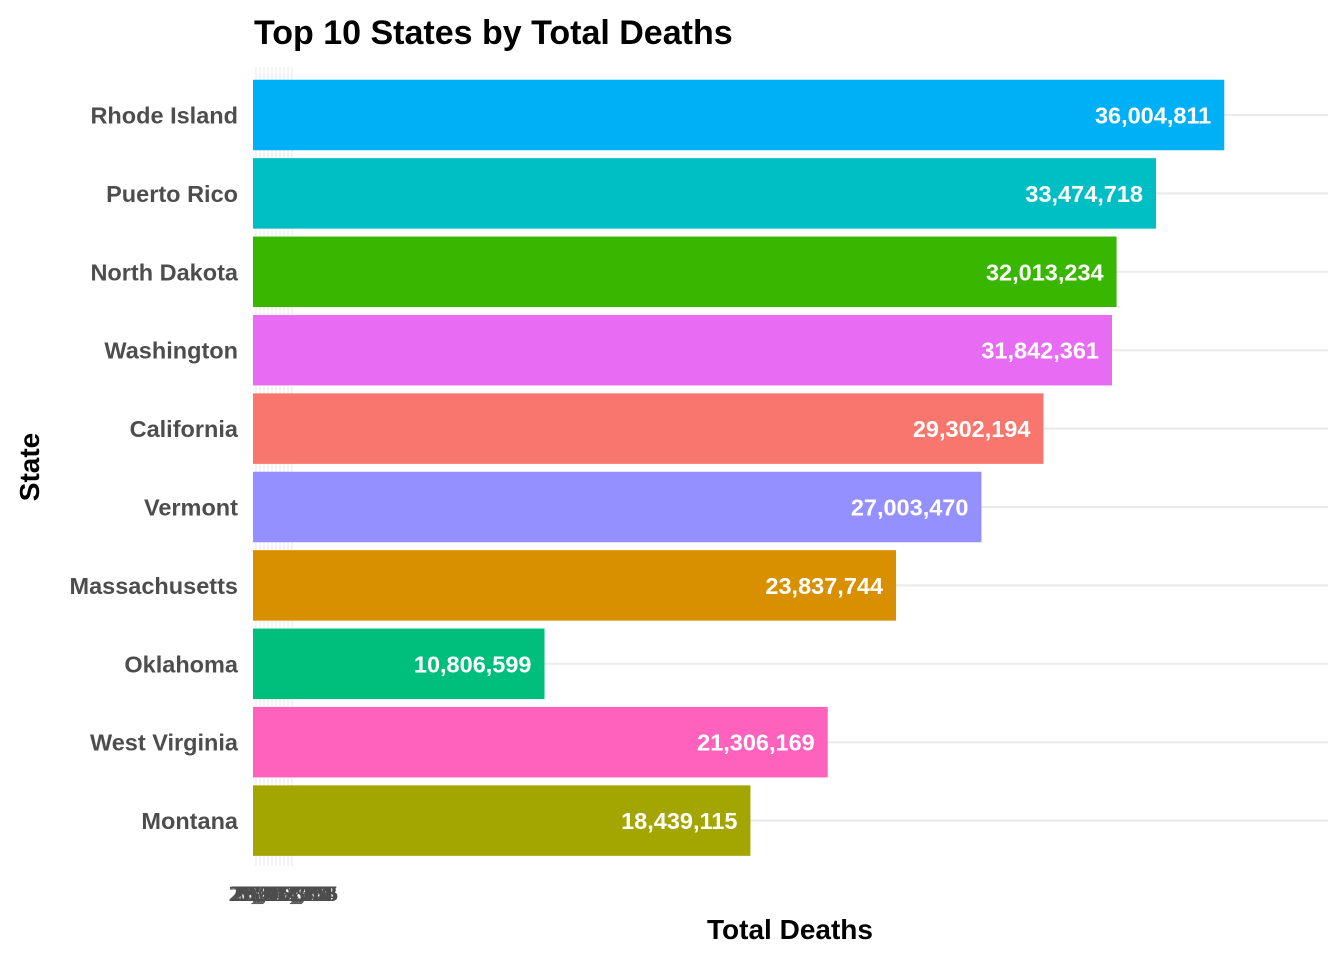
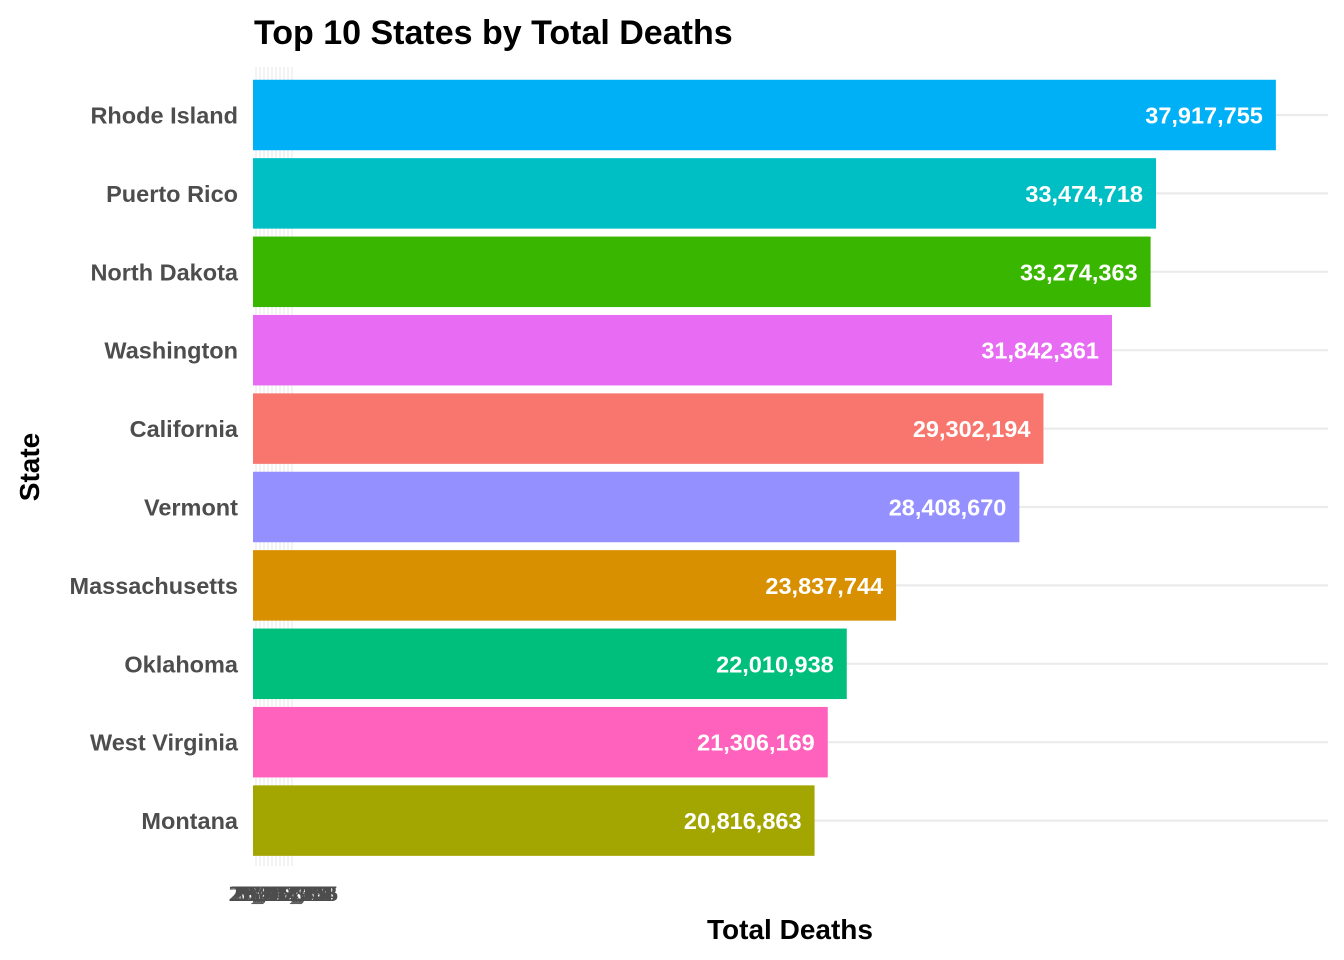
Rhode Island: 36,004,811 -> 37,917,755
North Dakota: 32,013,234 -> 33,274,363
Vermont: 27,003,470 -> 28,408,670
Oklahoma: 10,806,599 -> 22,010,938
Montana: 18,439,115 -> 20,816,863
